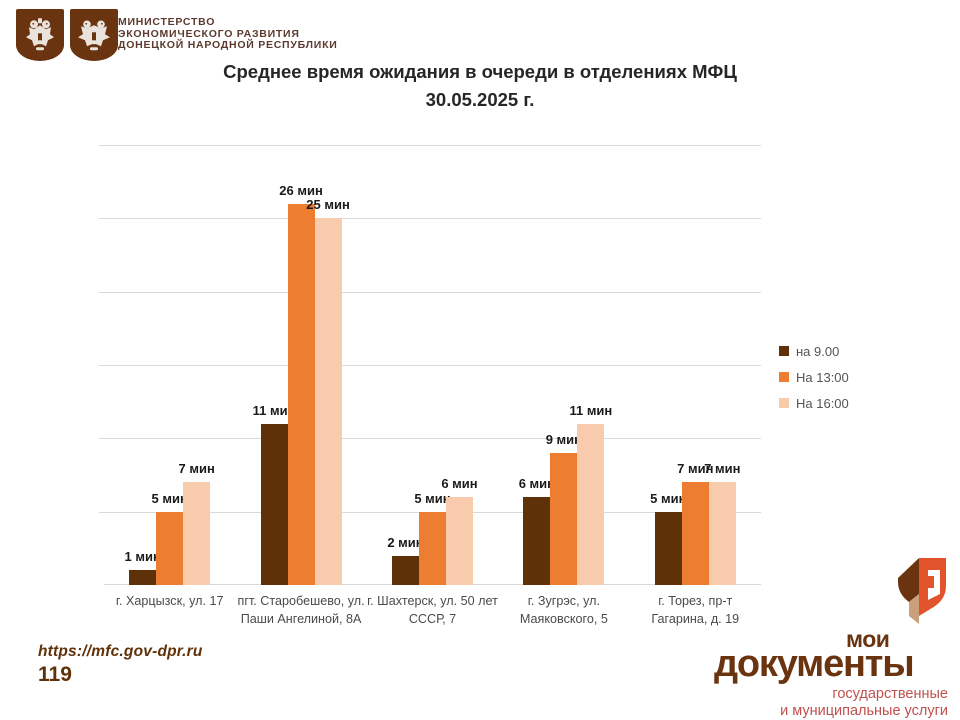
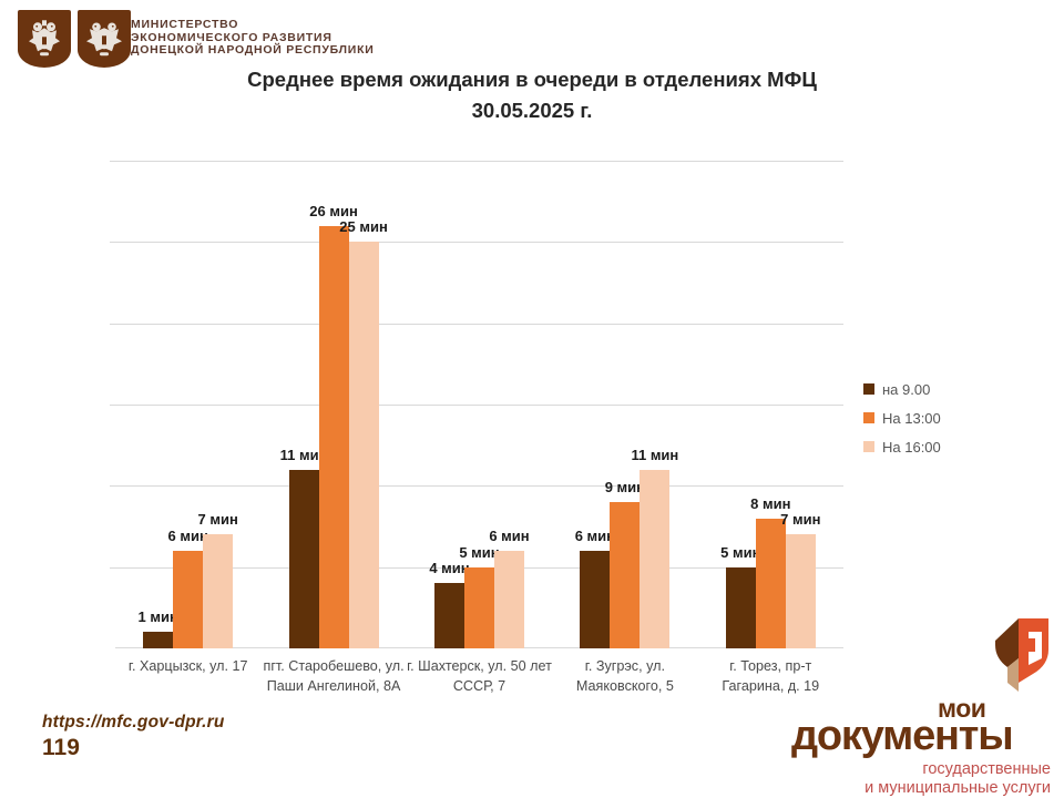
На 13:00/г. Харцызск, ул. 17: 5 -> 6
на 9.00/г. Шахтерск, ул. 50 лет СССР, 7: 2 -> 4
На 13:00/г. Торез, пр-т Гагарина, д. 19: 7 -> 8
